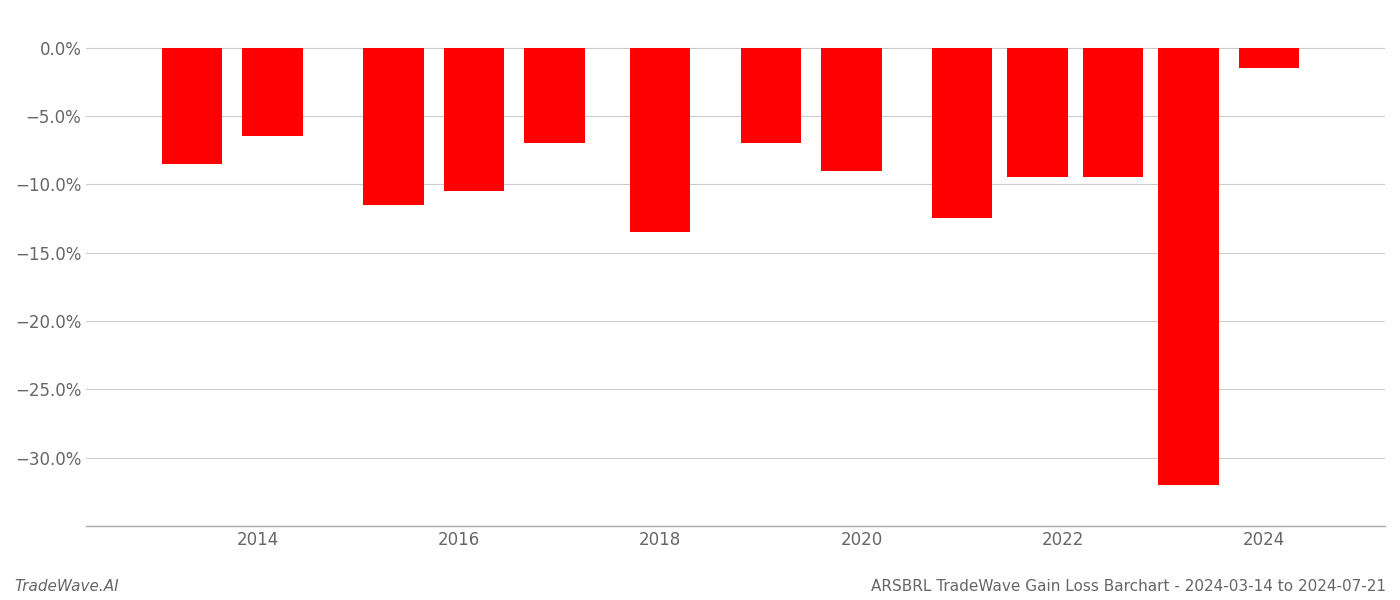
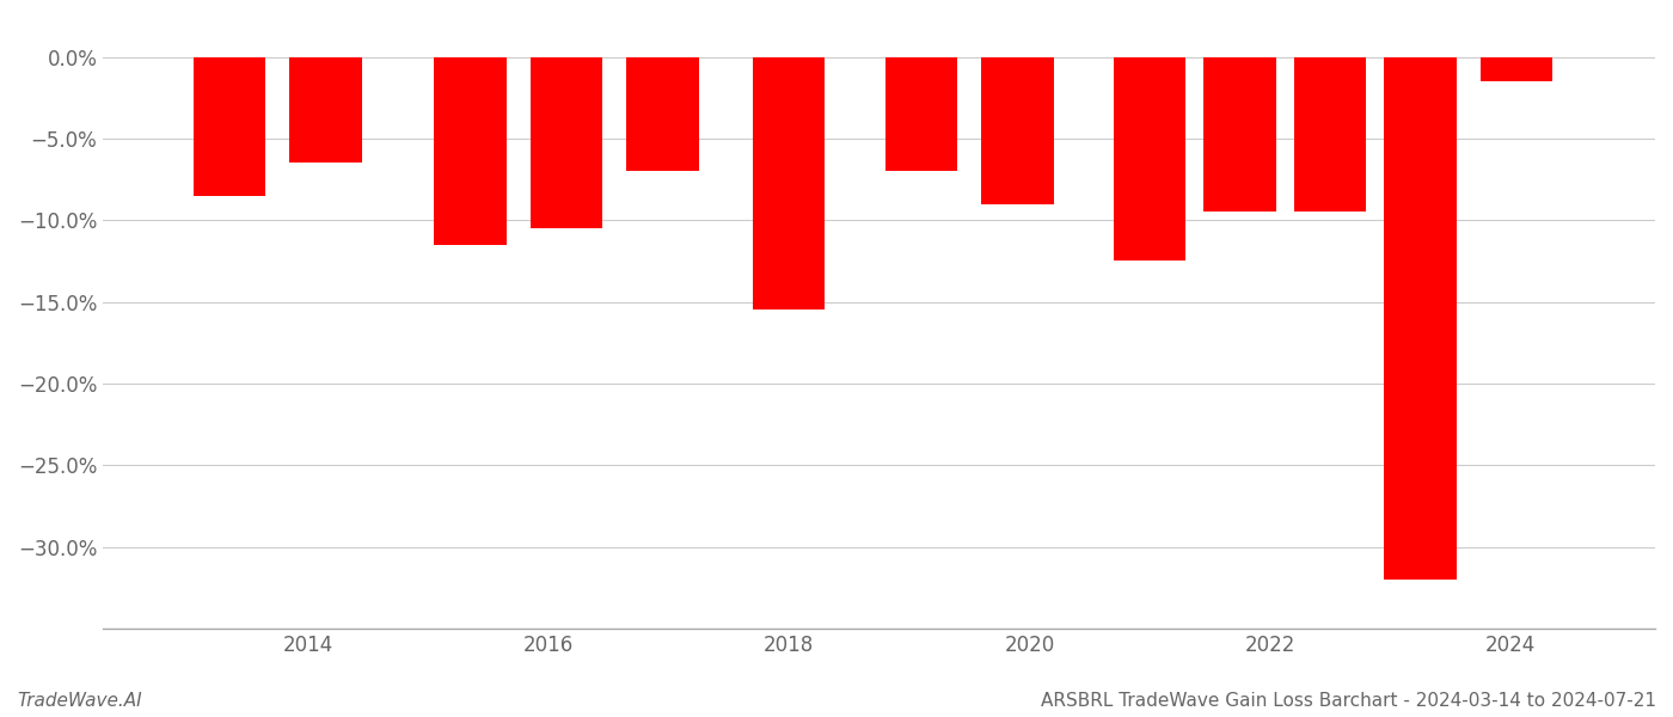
2018: -13.5% -> -15.5%
